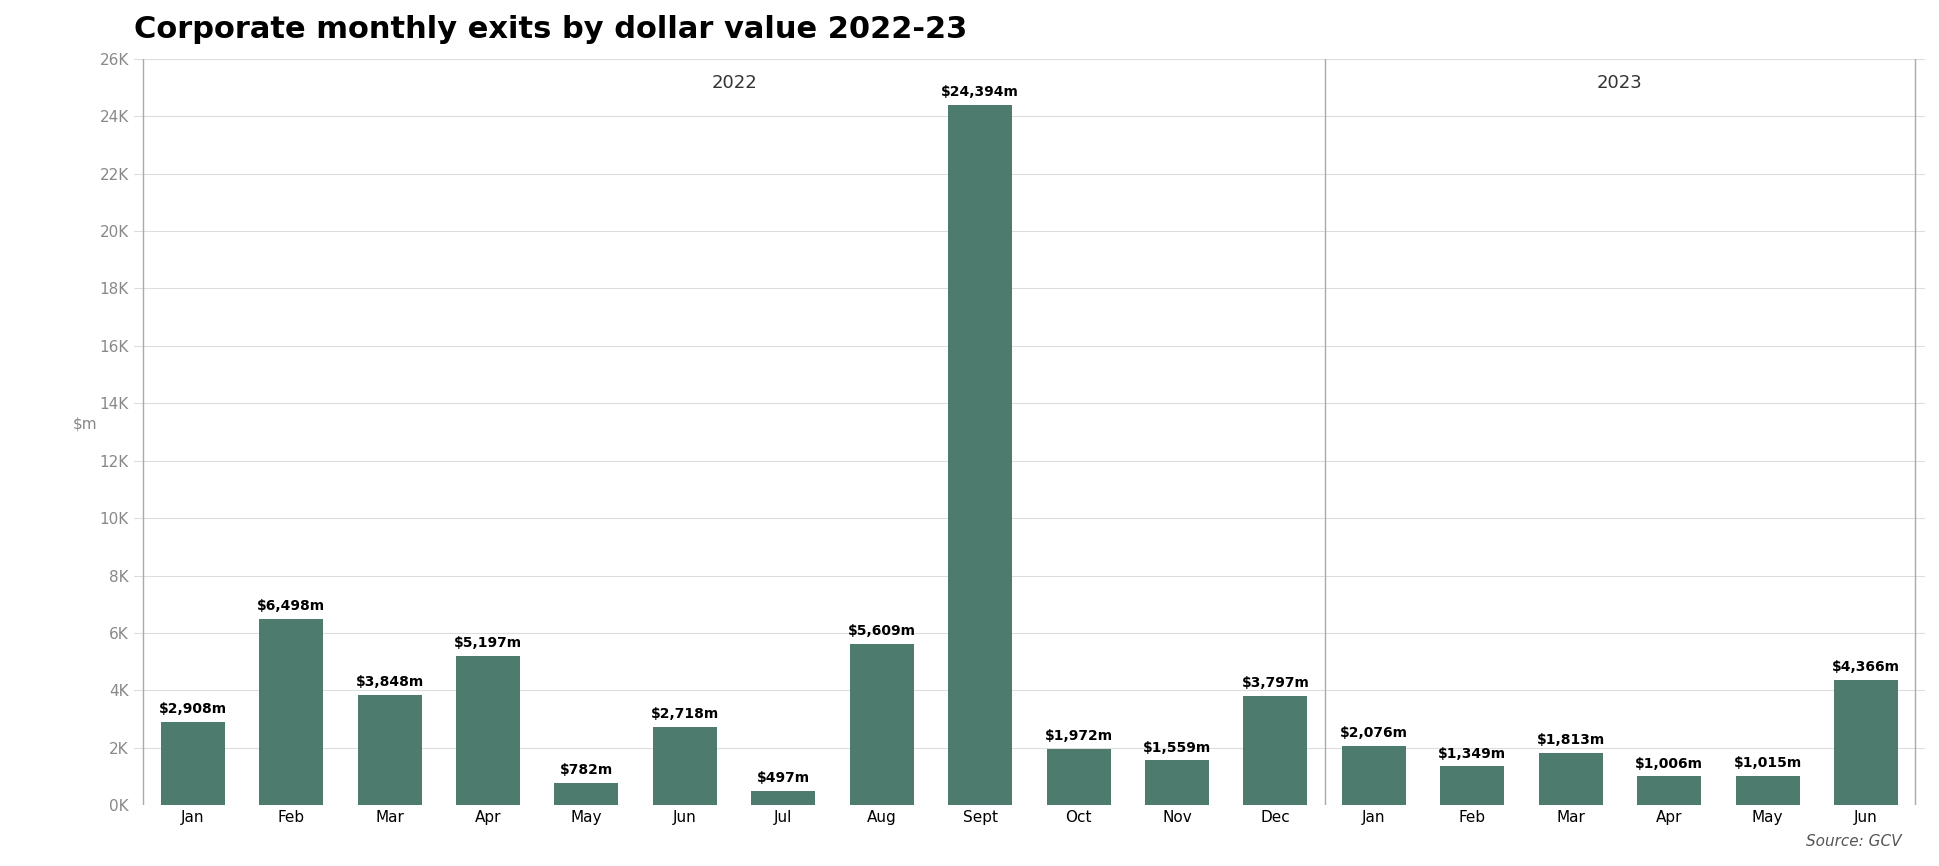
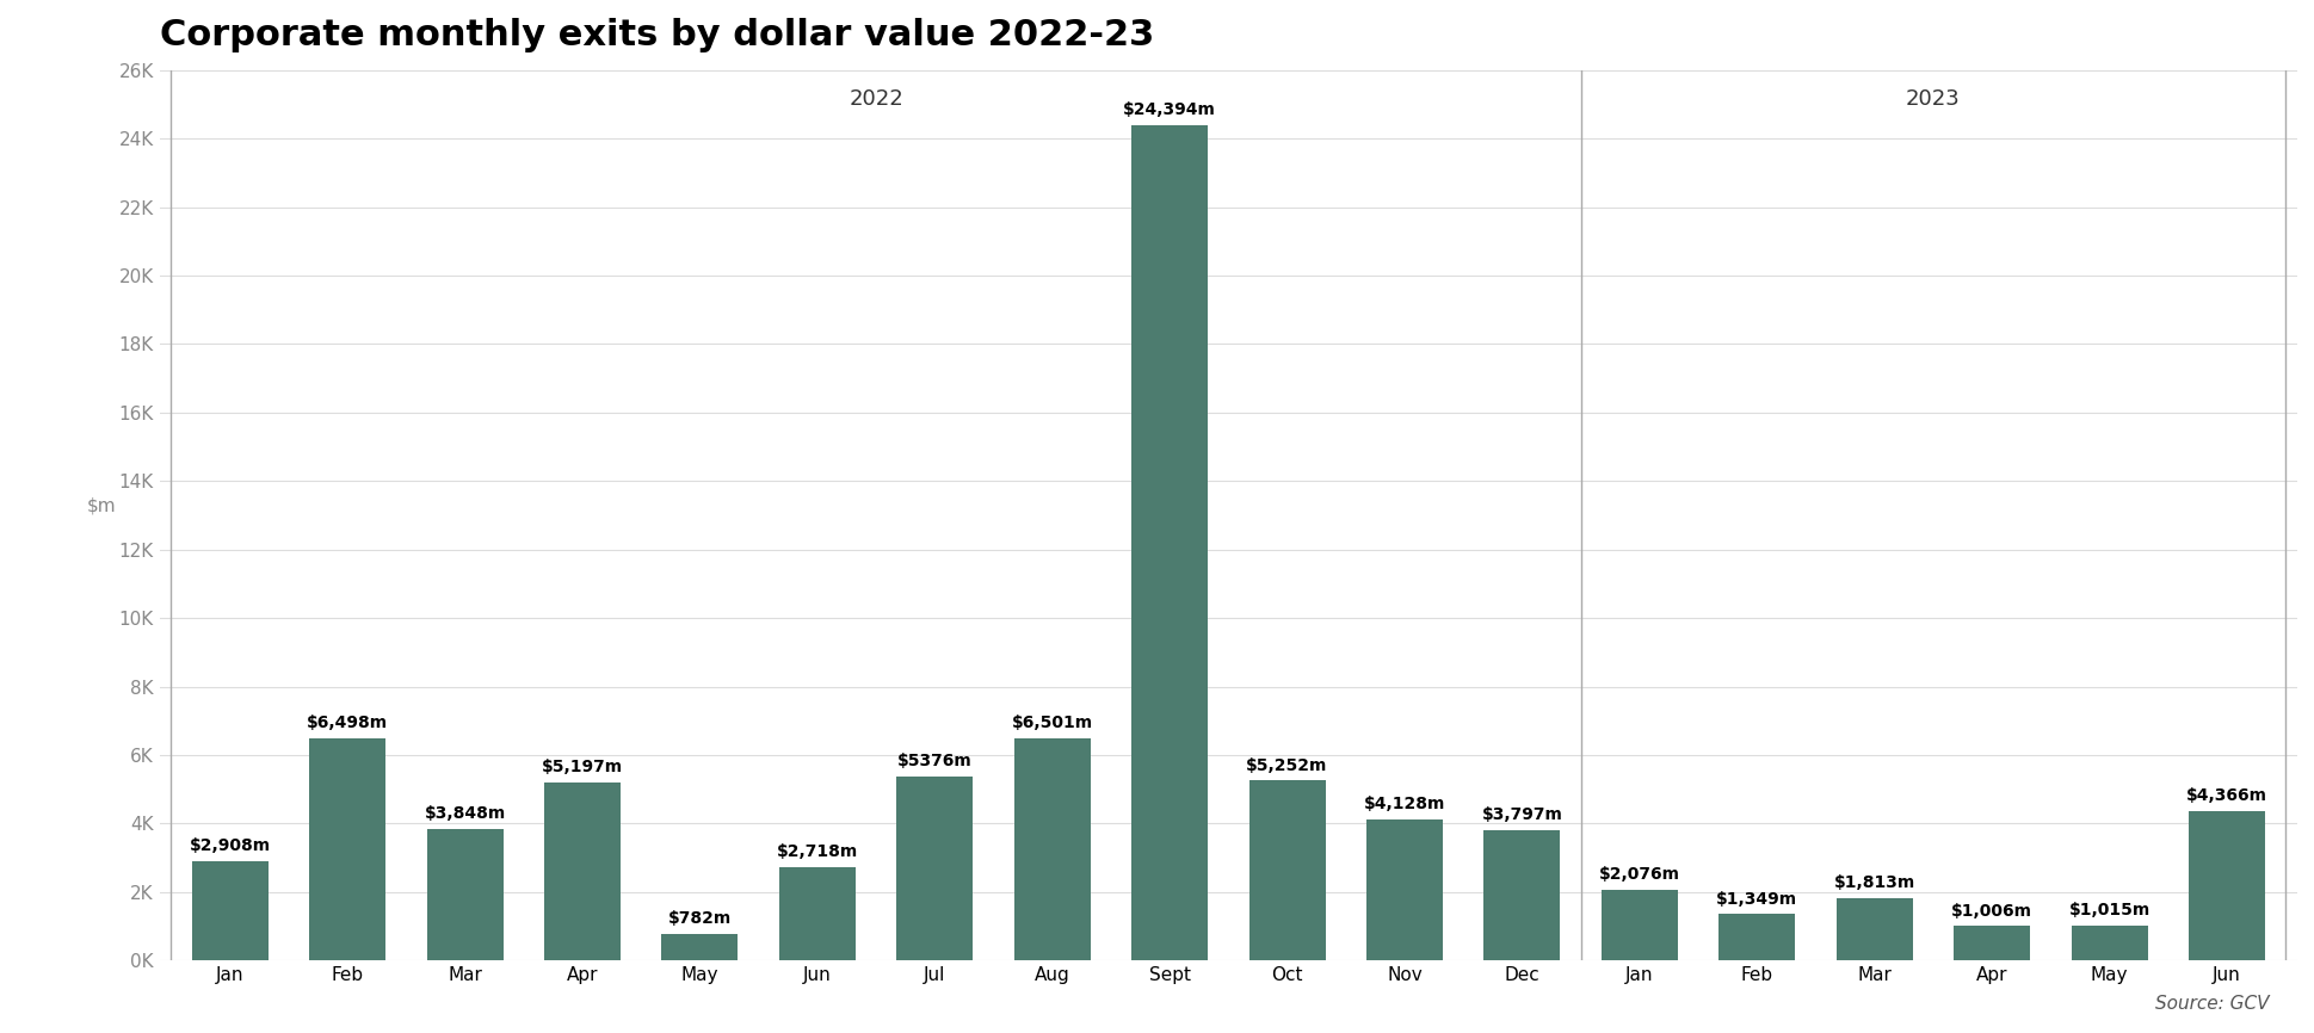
Jul: $497m -> $5376m
Aug: $5,609m -> $6,501m
Oct: $1,972m -> $5,252m
Nov: $1,559m -> $4,128m
